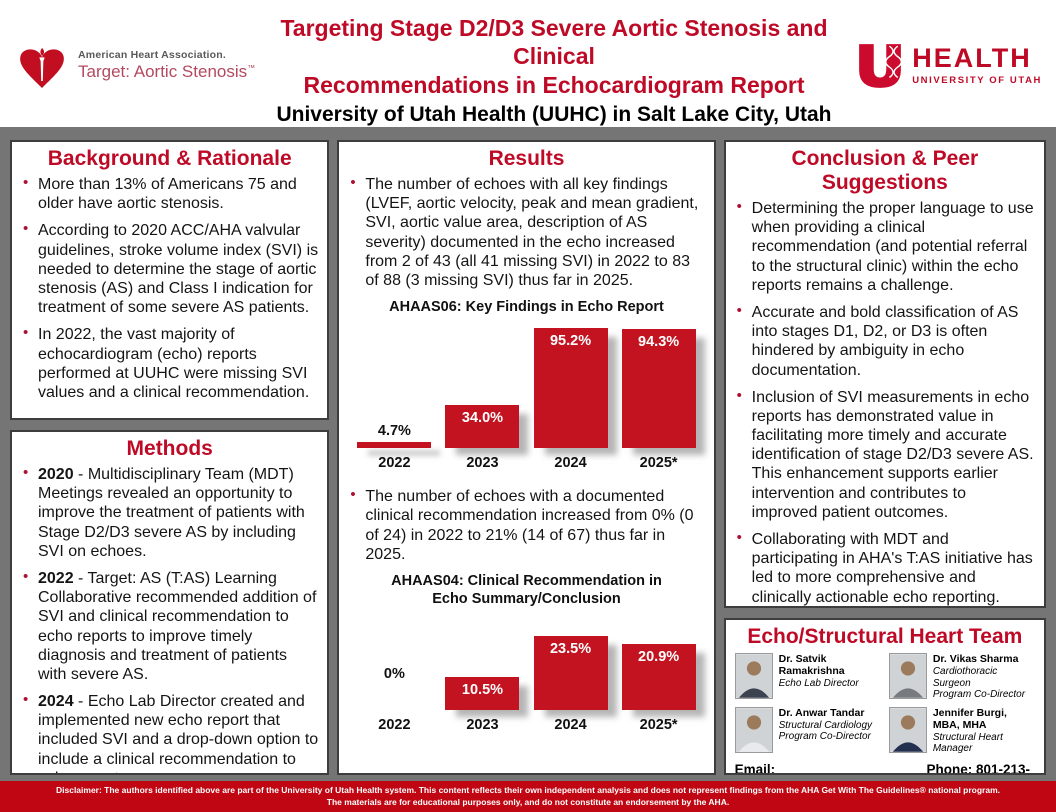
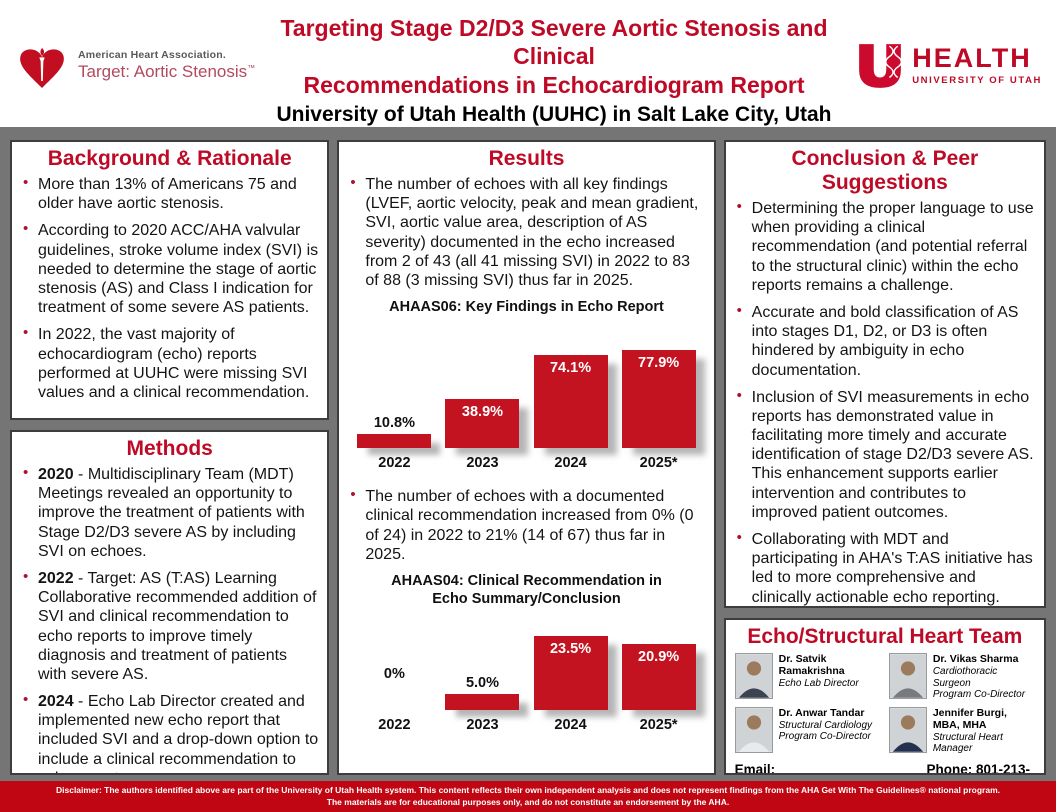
AHAAS06: Key Findings in Echo Report/2022: 4.7% -> 10.8%
AHAAS06: Key Findings in Echo Report/2023: 34.0% -> 38.9%
AHAAS06: Key Findings in Echo Report/2024: 95.2% -> 74.1%
AHAAS06: Key Findings in Echo Report/2025*: 94.3% -> 77.9%
AHAAS04: Clinical Recommendation in Echo Summary/Conclusion/2023: 10.5% -> 5.0%
